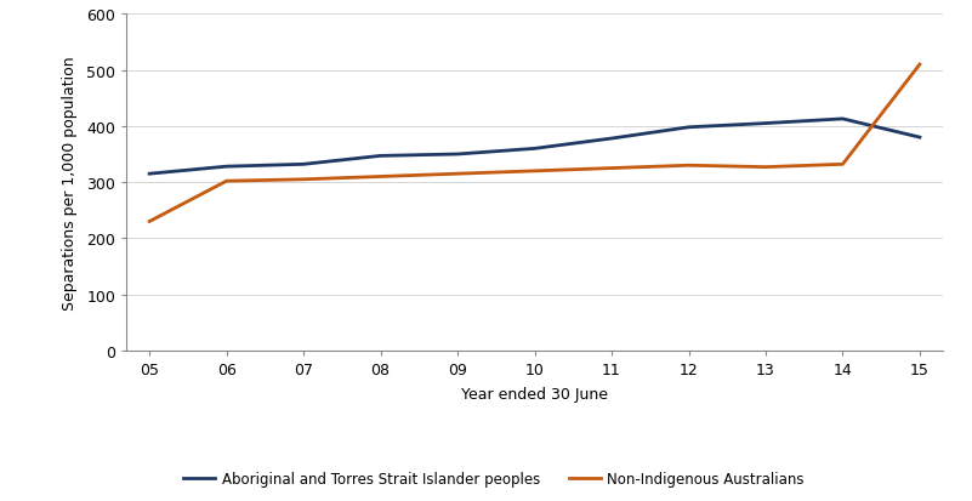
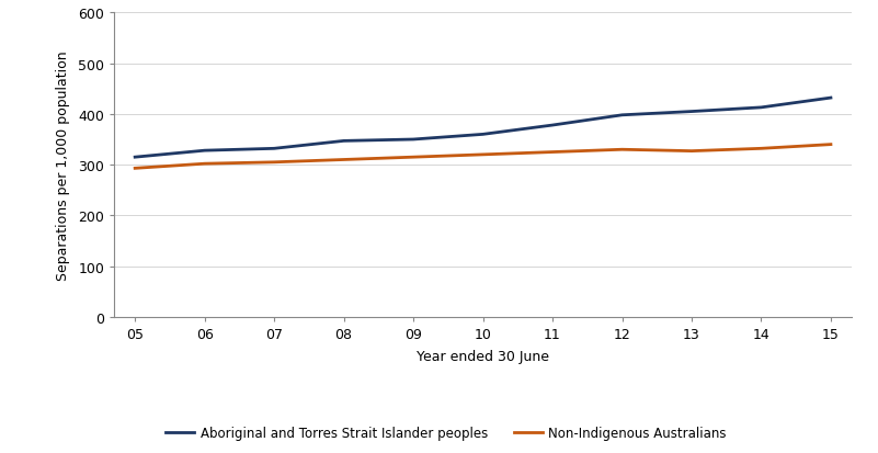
Non-Indigenous Australians/05: 230 -> 293
Aboriginal and Torres Strait Islander peoples/15: 380 -> 432
Non-Indigenous Australians/15: 510 -> 340
